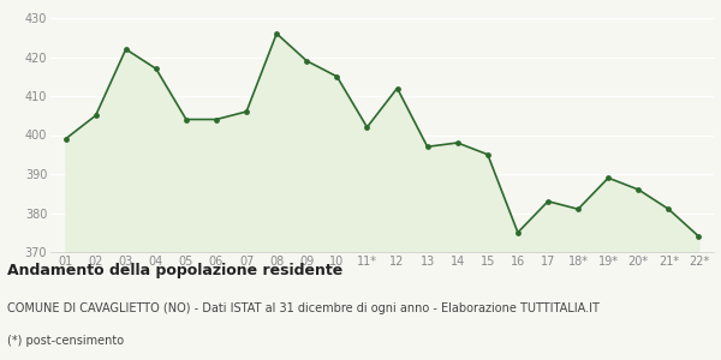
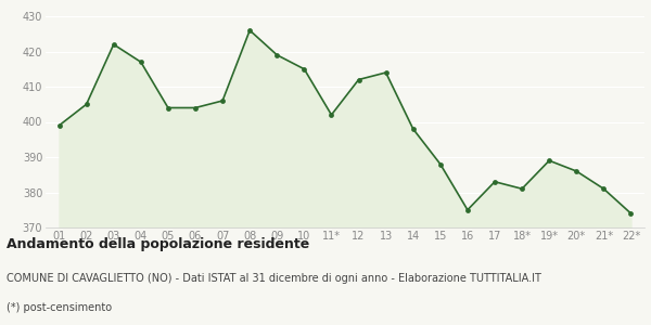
13: 397 -> 414
15: 395 -> 388
